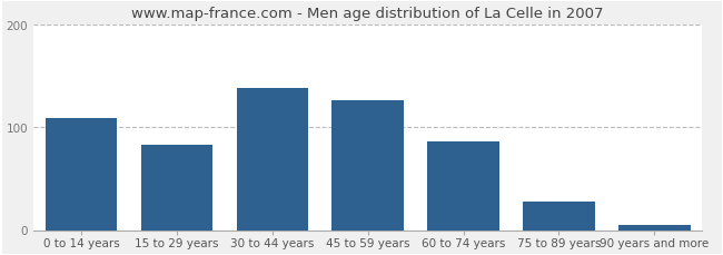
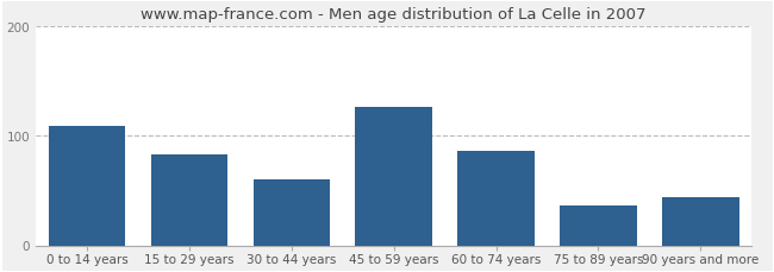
30 to 44 years: 138 -> 60
75 to 89 years: 28 -> 36
90 years and more: 5 -> 44
